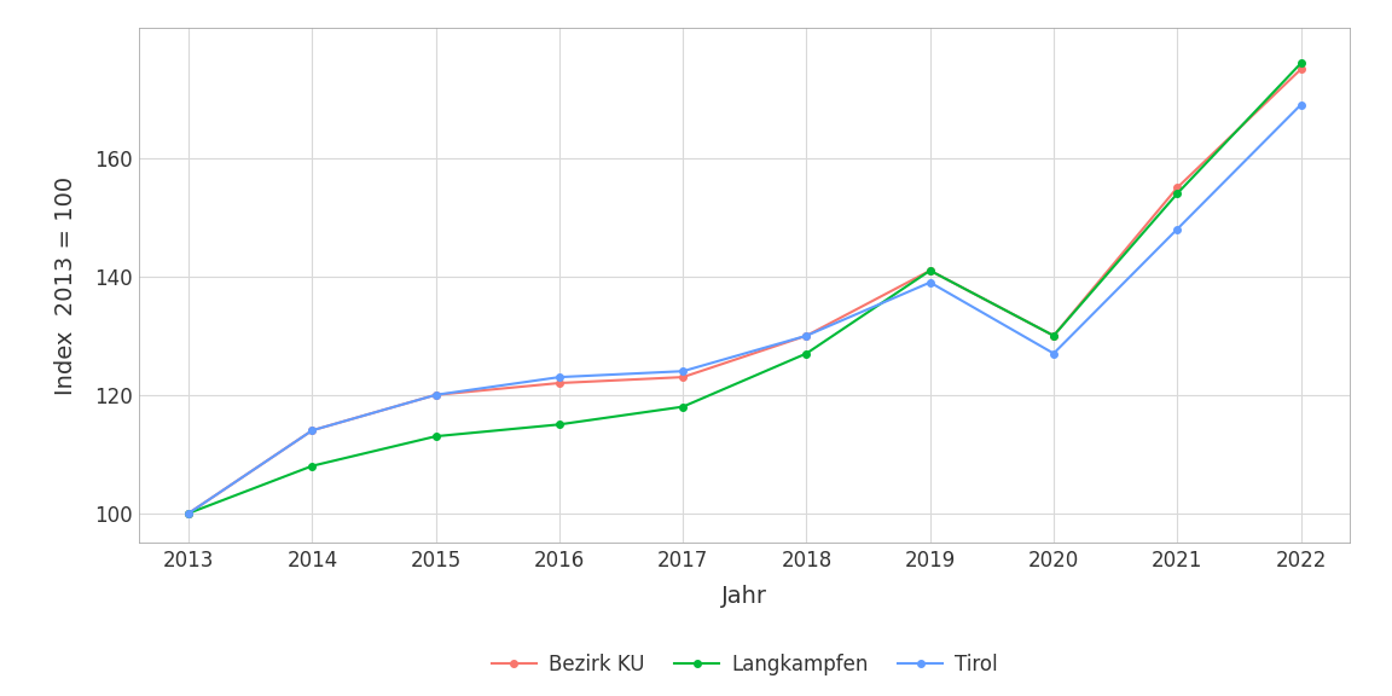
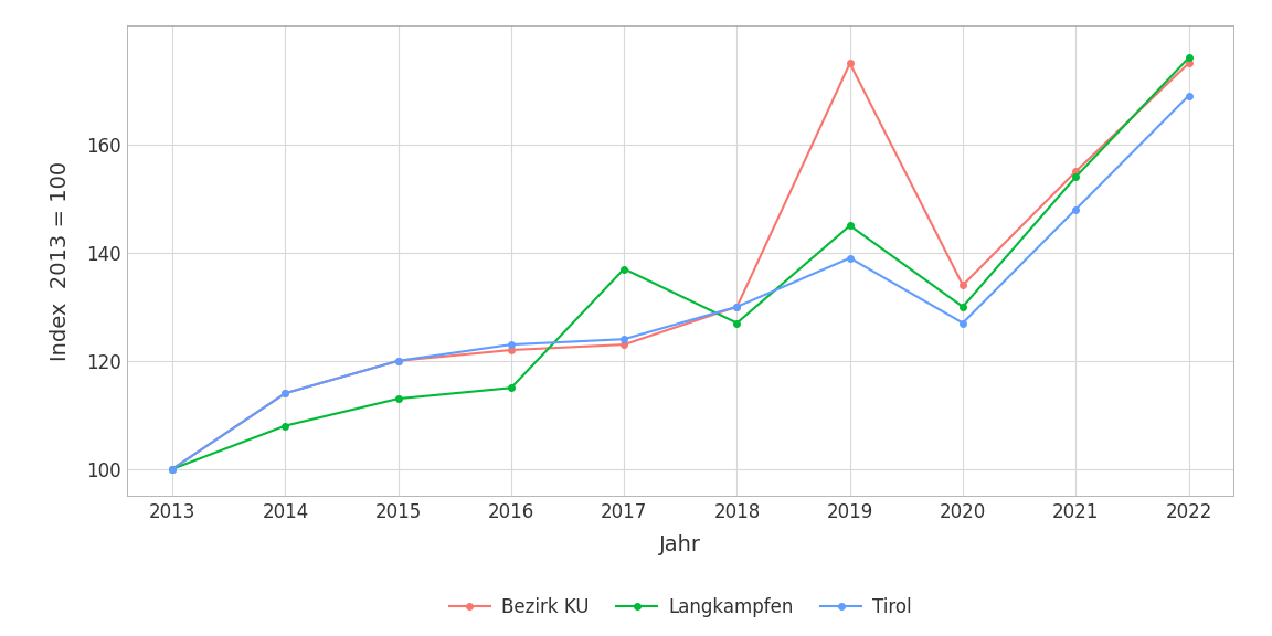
Langkampfen/2017: 118 -> 137
Bezirk KU/2019: 141 -> 175
Langkampfen/2019: 141 -> 145
Bezirk KU/2020: 130 -> 134
